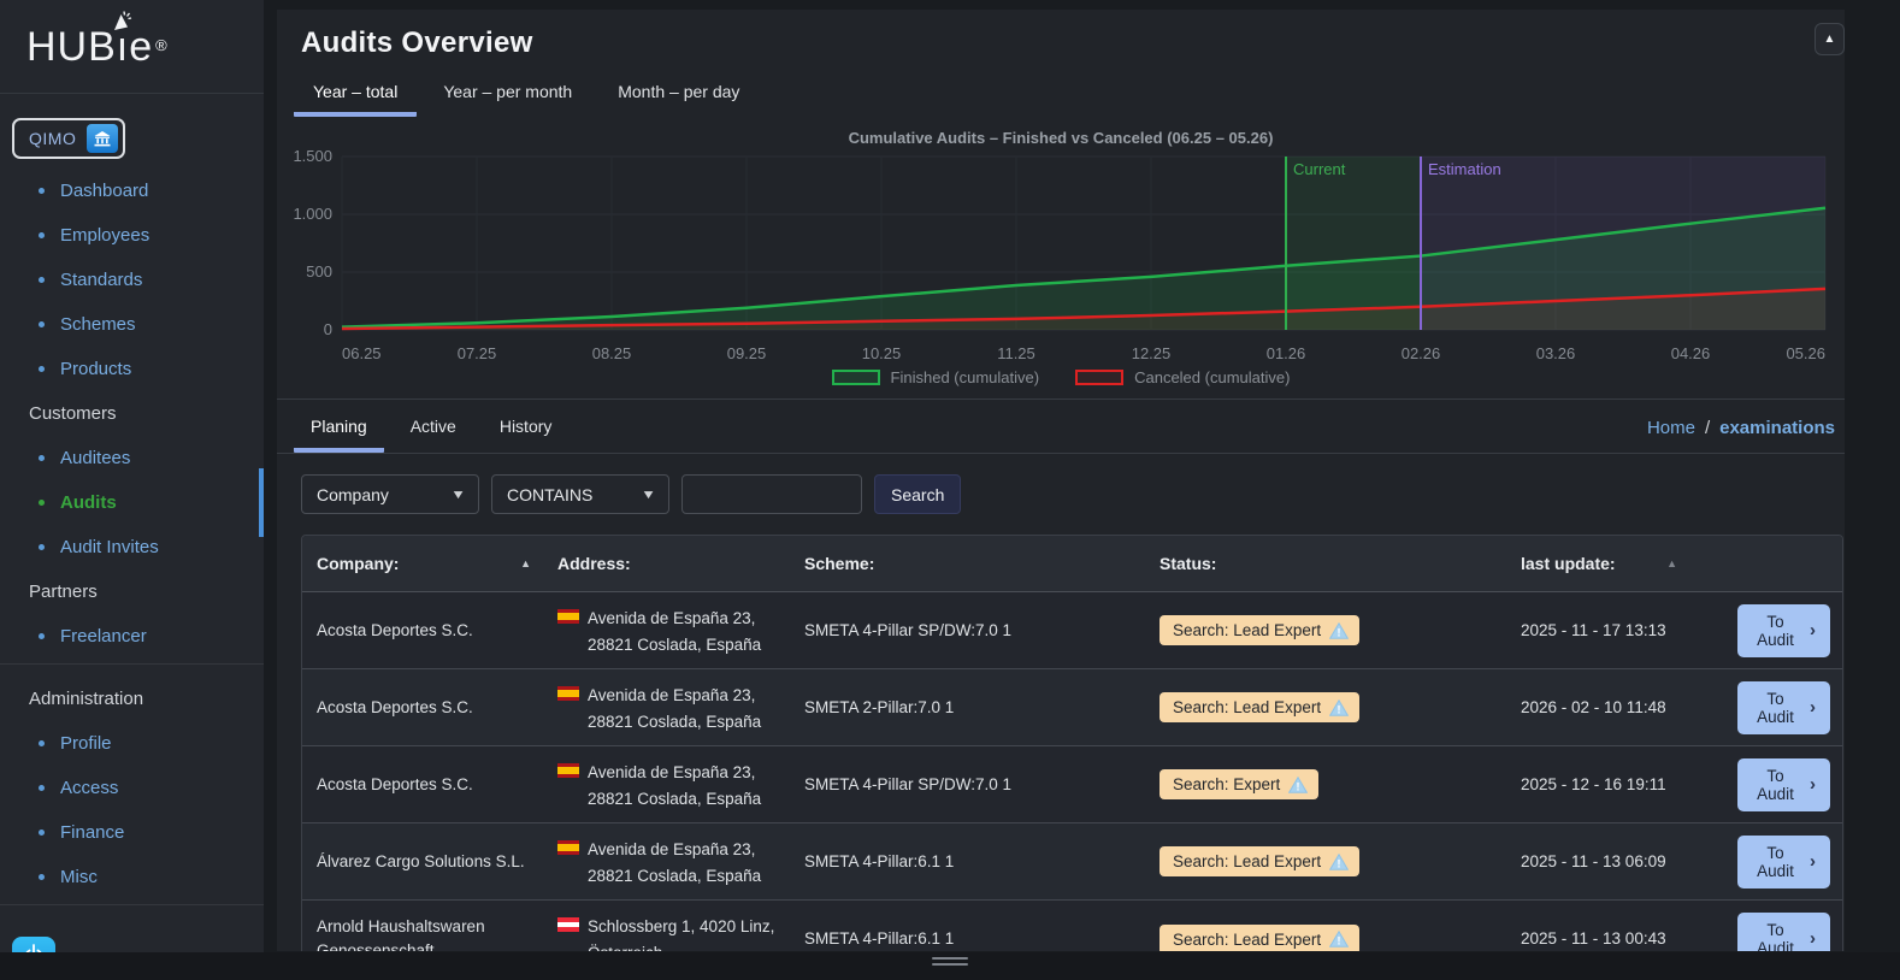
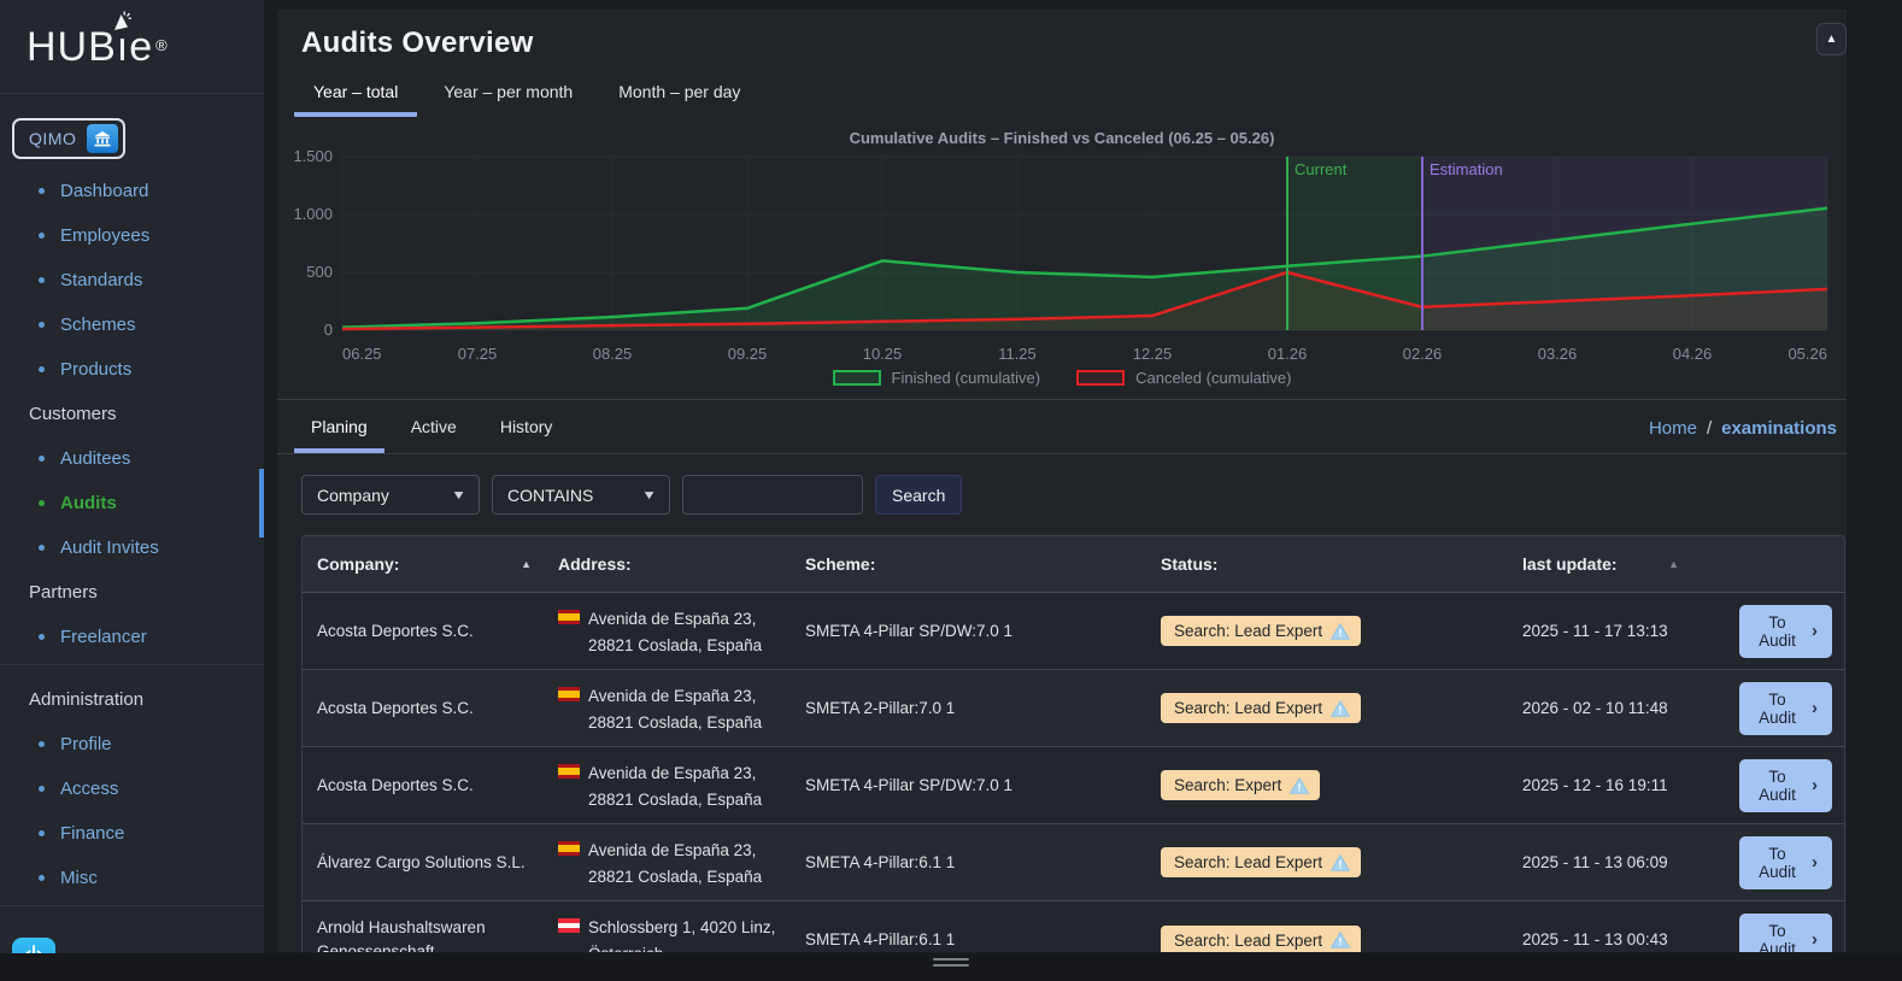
Finished (cumulative)/10.25: 300 -> 600
Finished (cumulative)/11.25: 400 -> 500
Canceled (cumulative)/01.26: 200 -> 500
